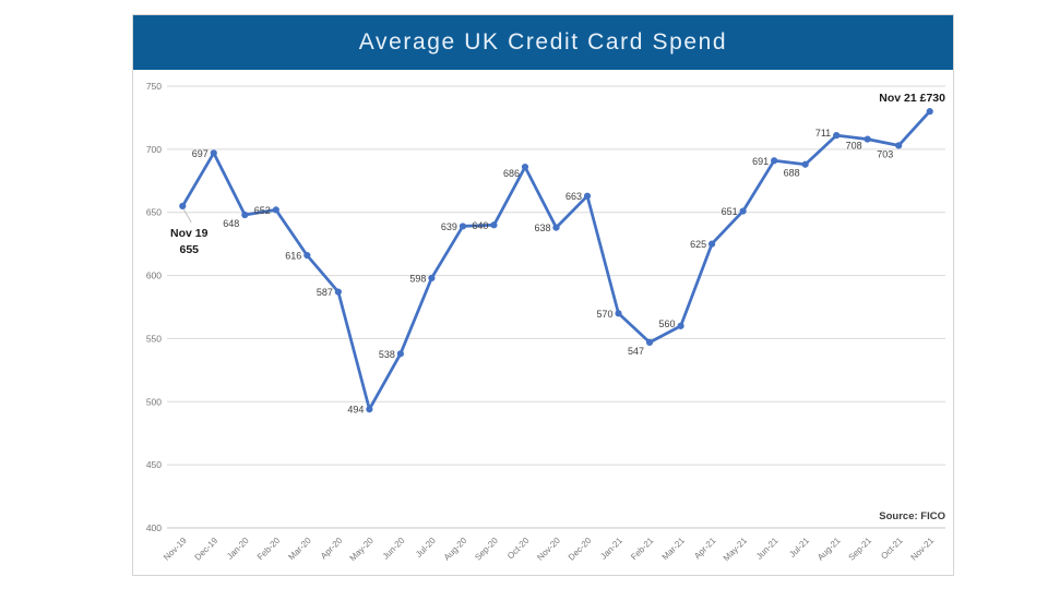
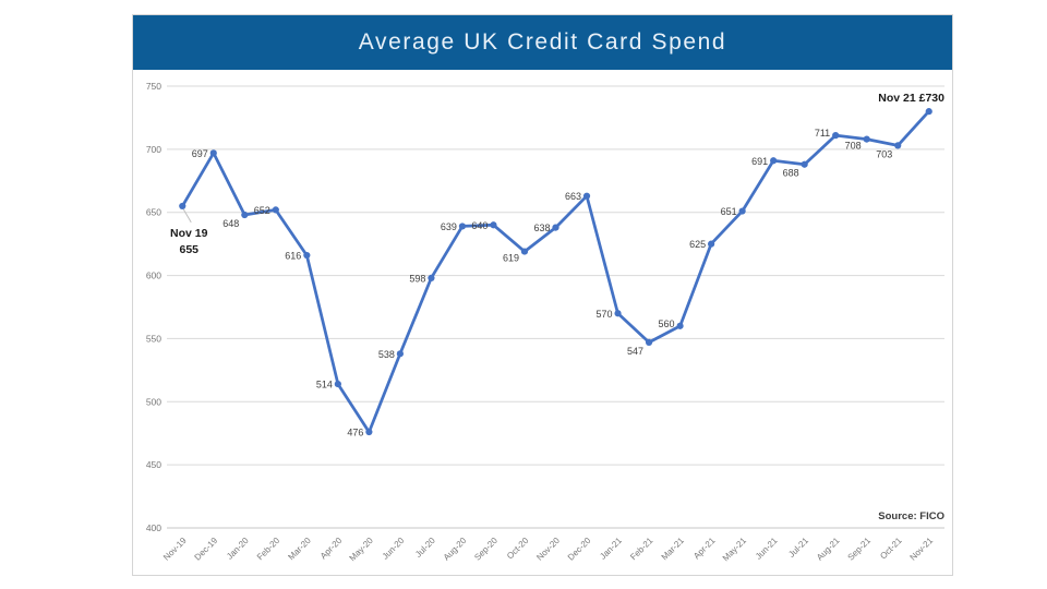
Apr-20: 587 -> 514
May-20: 494 -> 476
Oct-20: 686 -> 619
